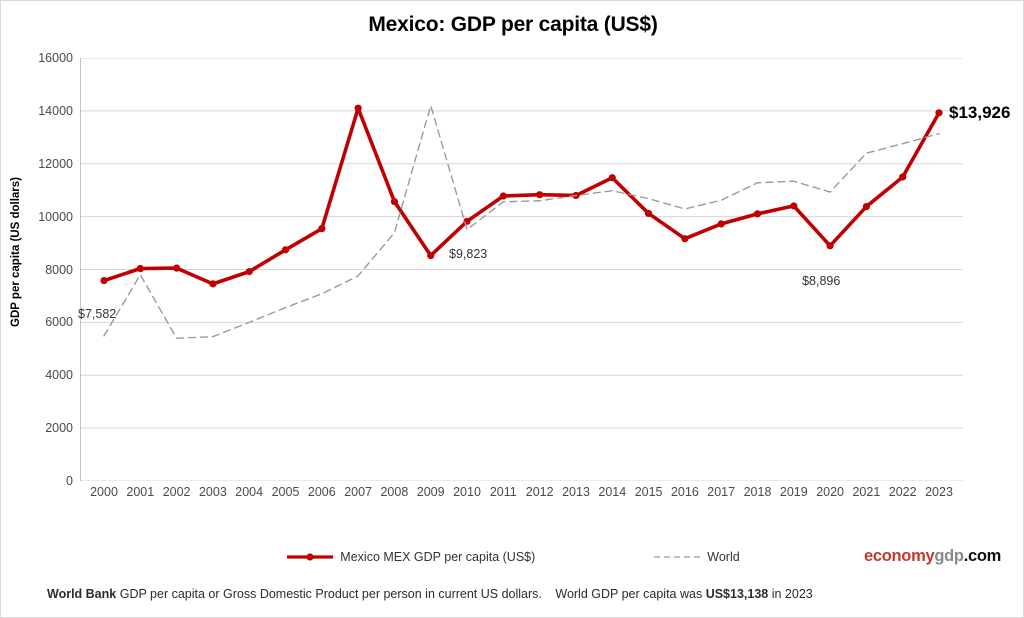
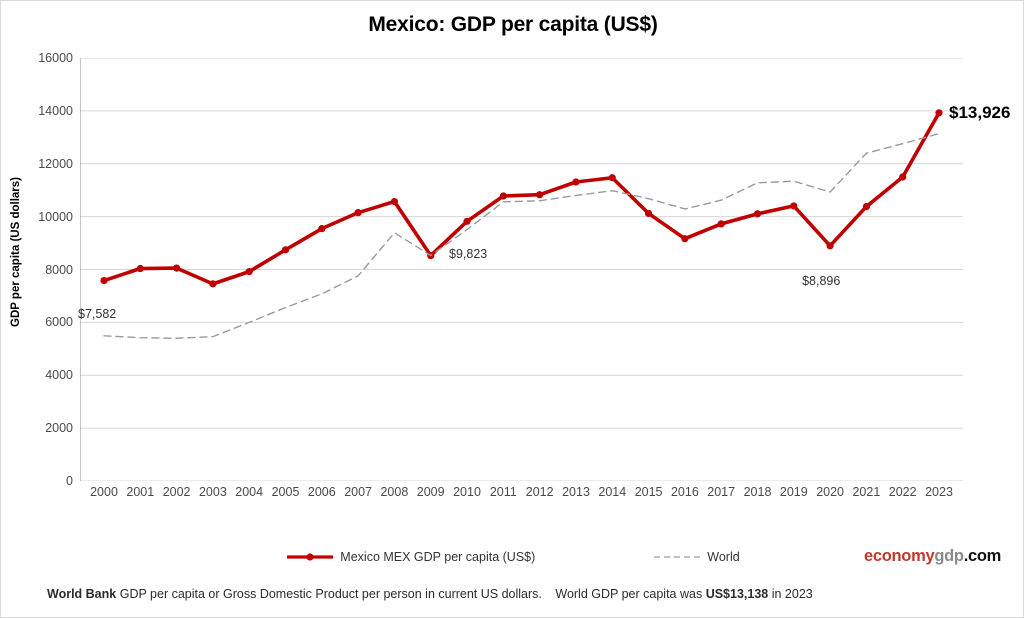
World/2001: 7800 -> 5400
Mexico MEX GDP per capita (US$)/2007: 14100 -> 10200
World/2009: 14200 -> 8500
Mexico MEX GDP per capita (US$)/2013: 10800 -> 11300
